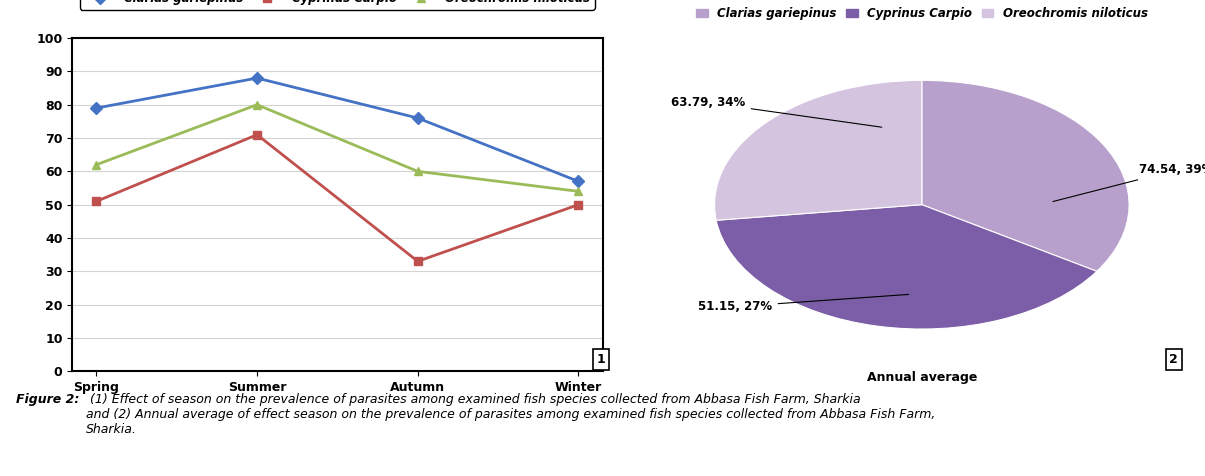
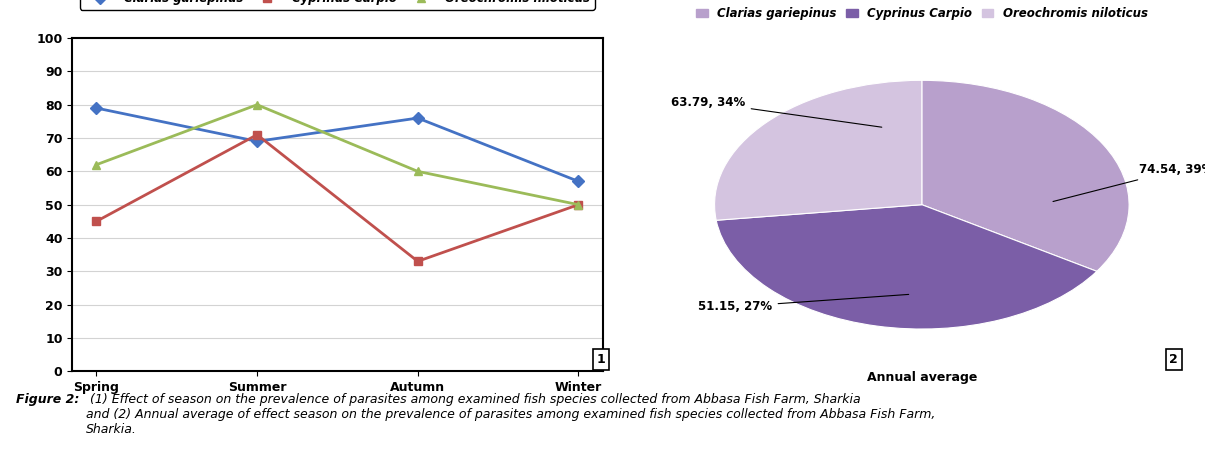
Cyprinus Carpio/Spring: 51 -> 45
Clarias gariepinus/Summer: 88 -> 69
Oreochromis niloticus/Winter: 54 -> 50
